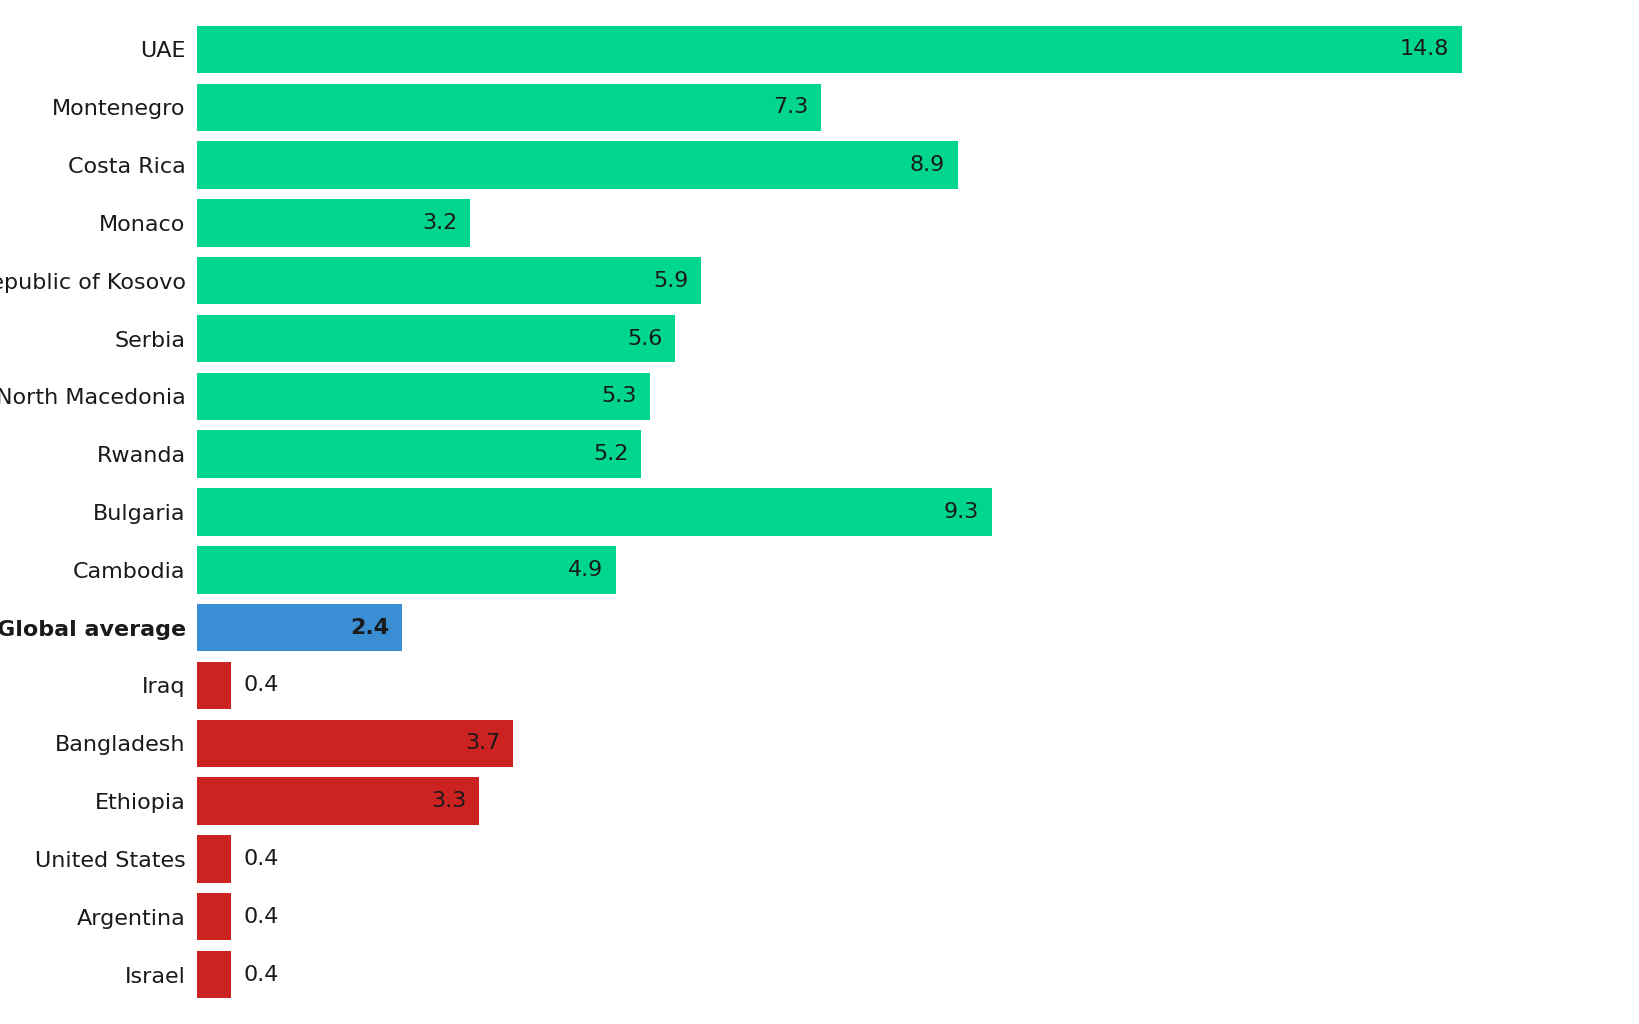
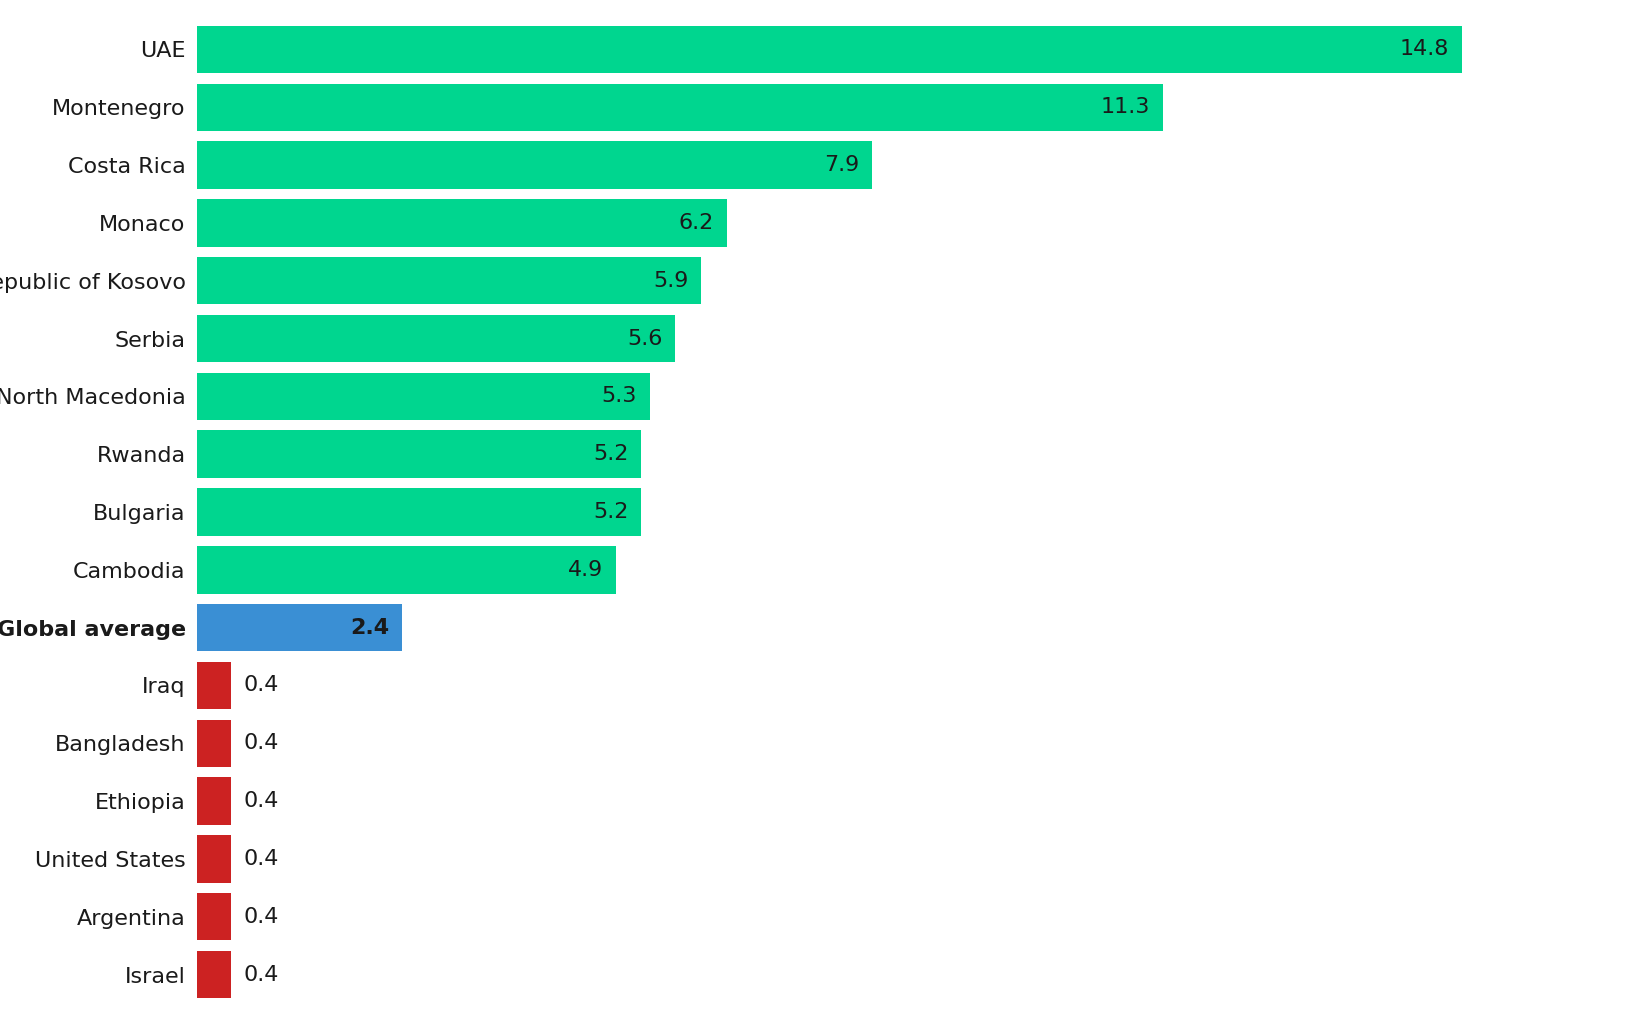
Montenegro: 7.3 -> 11.3
Costa Rica: 8.9 -> 7.9
Monaco: 3.2 -> 6.2
Bulgaria: 9.3 -> 5.2
Bangladesh: 3.7 -> 0.4
Ethiopia: 3.3 -> 0.4
